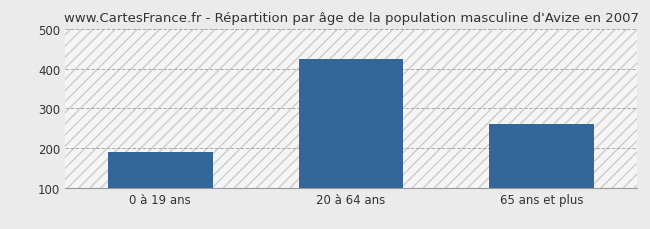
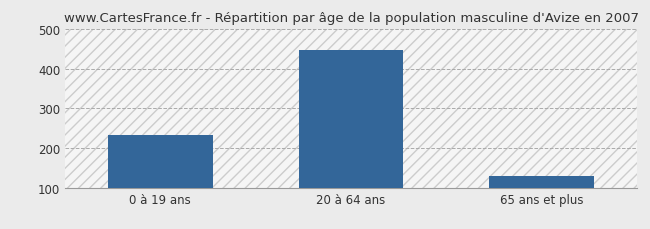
0 à 19 ans: 190 -> 232
20 à 64 ans: 425 -> 447
65 ans et plus: 260 -> 128
